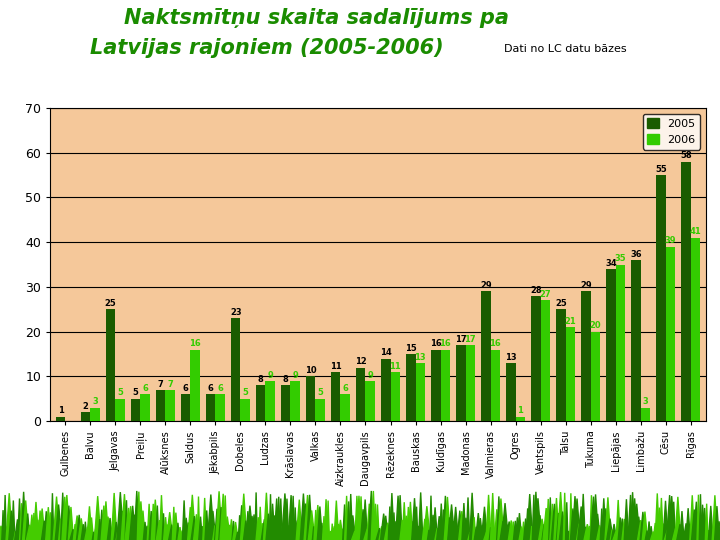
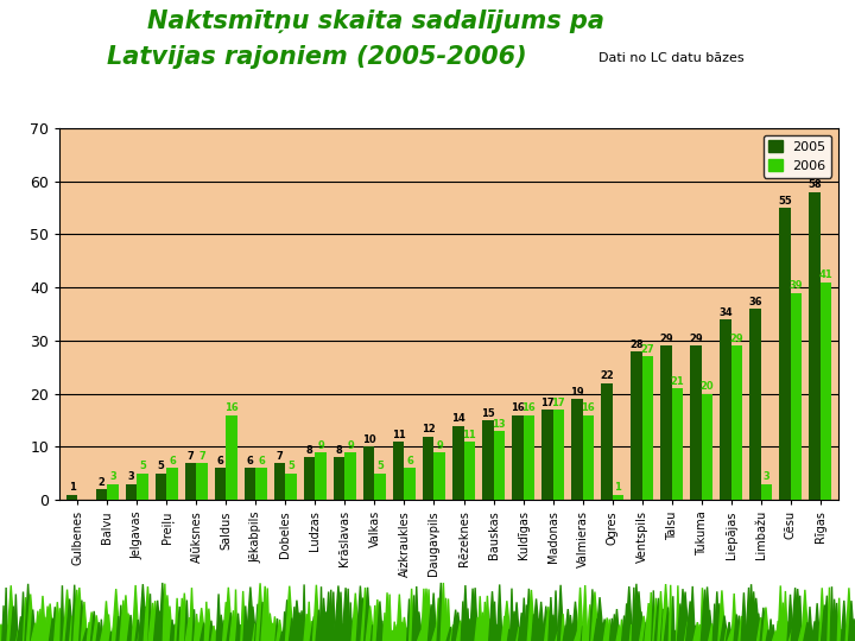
2005/Jelgavas: 25 -> 3
2005/Dobeles: 23 -> 7
2005/Valmieras: 29 -> 19
2005/Ogres: 13 -> 22
2005/Talsu: 25 -> 29
2006/Liepājas: 35 -> 29
